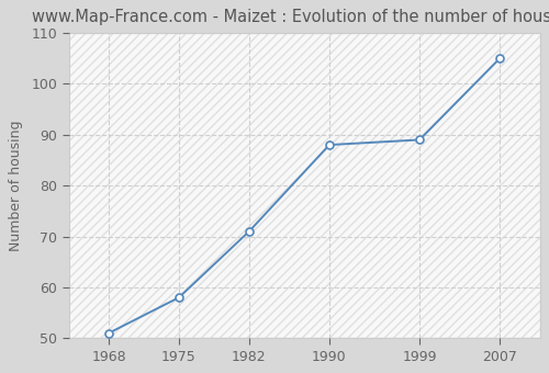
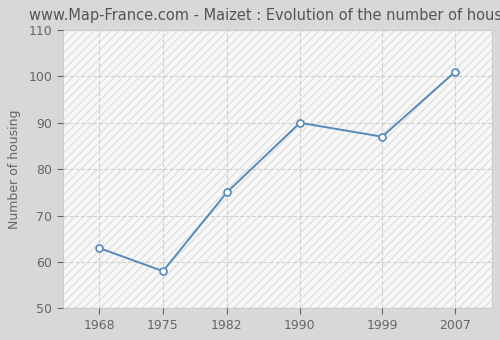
1968: 51 -> 63
1982: 71 -> 75
1990: 88 -> 90
1999: 89 -> 87
2007: 105 -> 101
